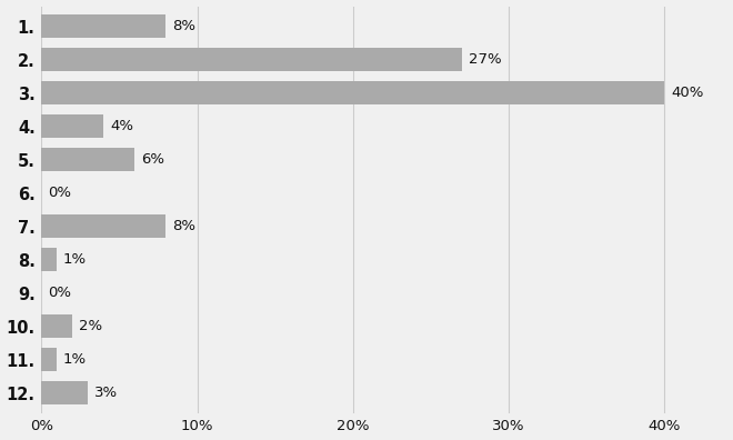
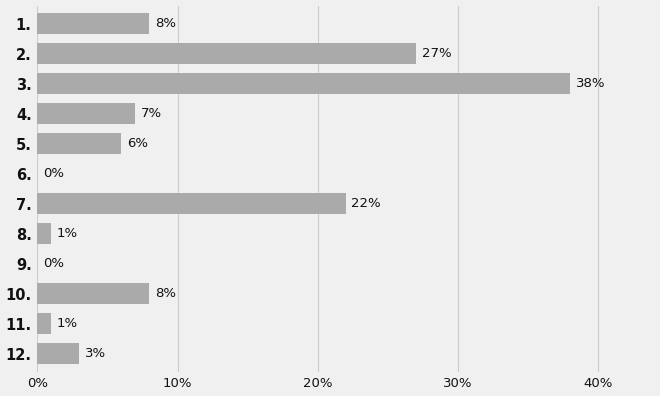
3.: 40% -> 38%
4.: 4% -> 7%
7.: 8% -> 22%
10.: 2% -> 8%
